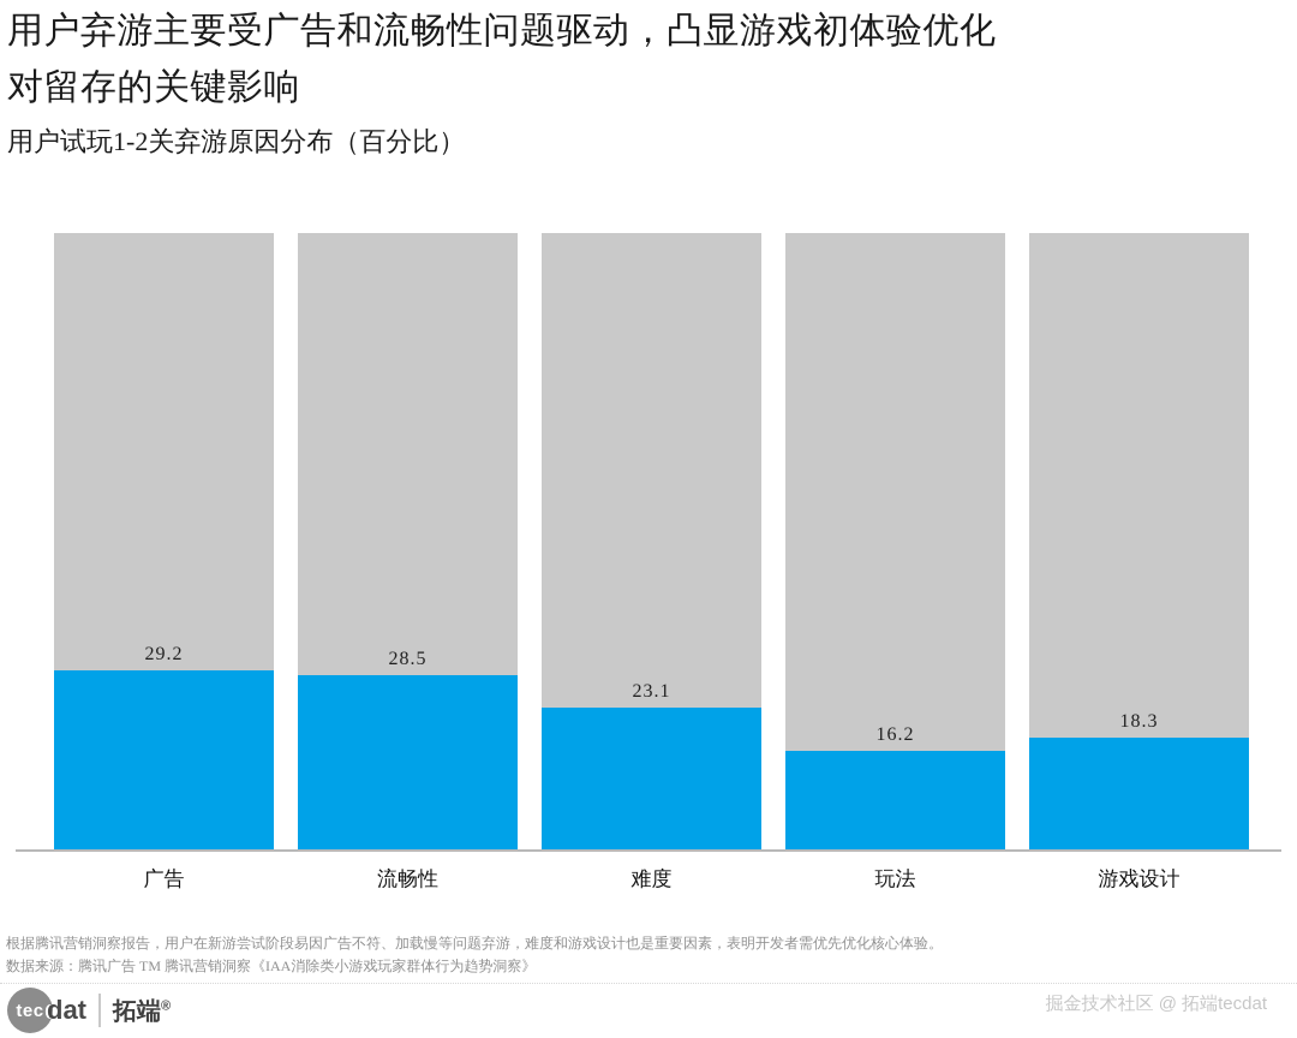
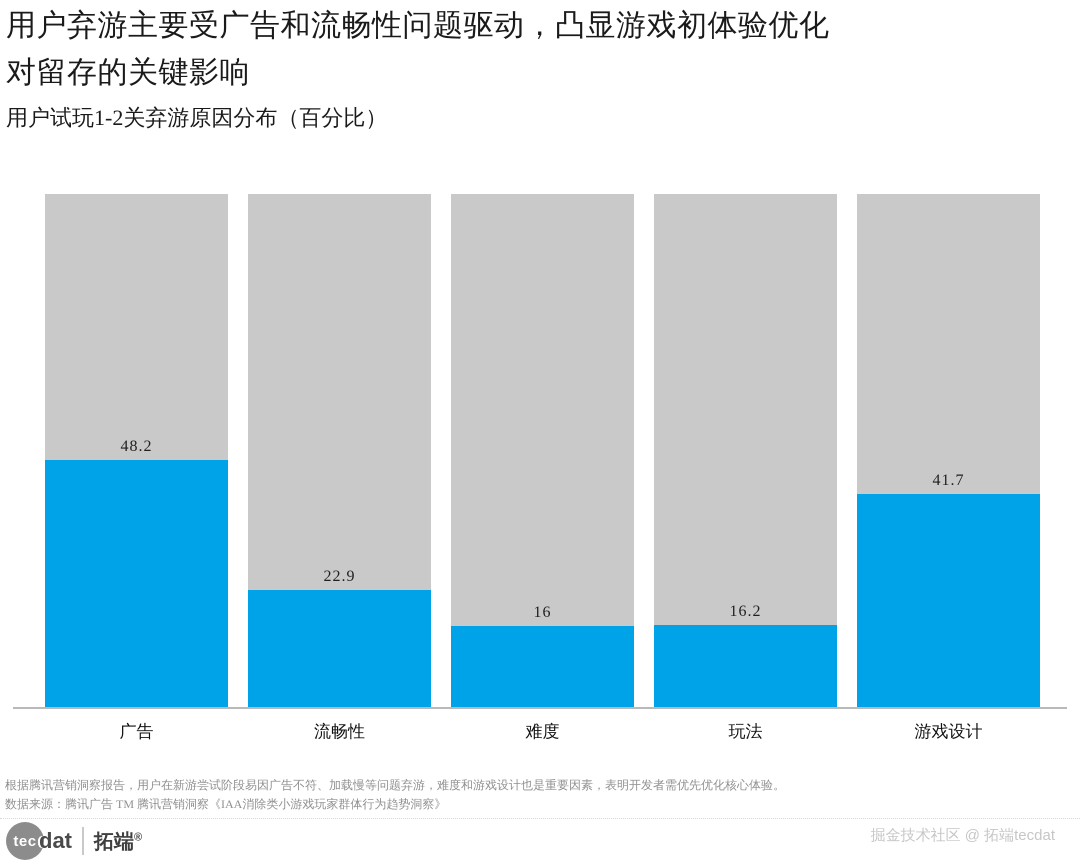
广告: 29.2 -> 48.2
流畅性: 28.5 -> 22.9
难度: 23.1 -> 16
游戏设计: 18.3 -> 41.7
